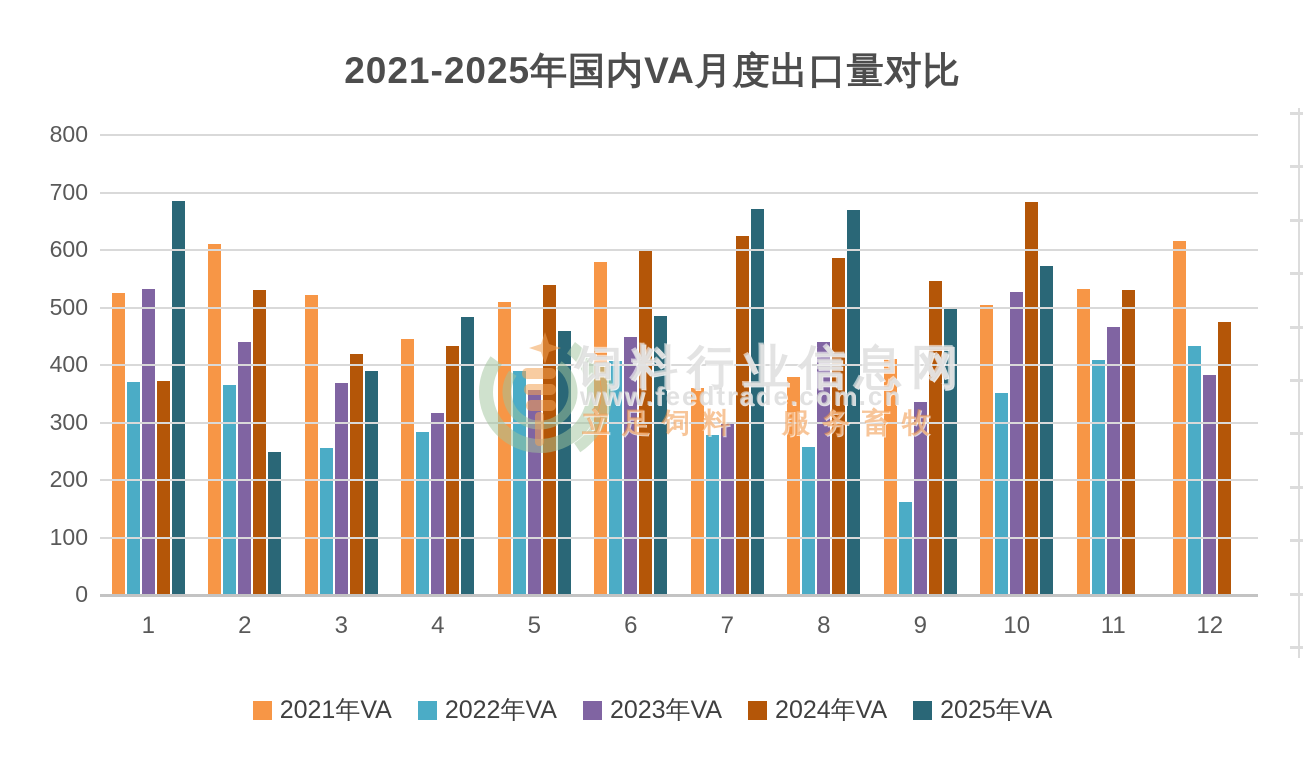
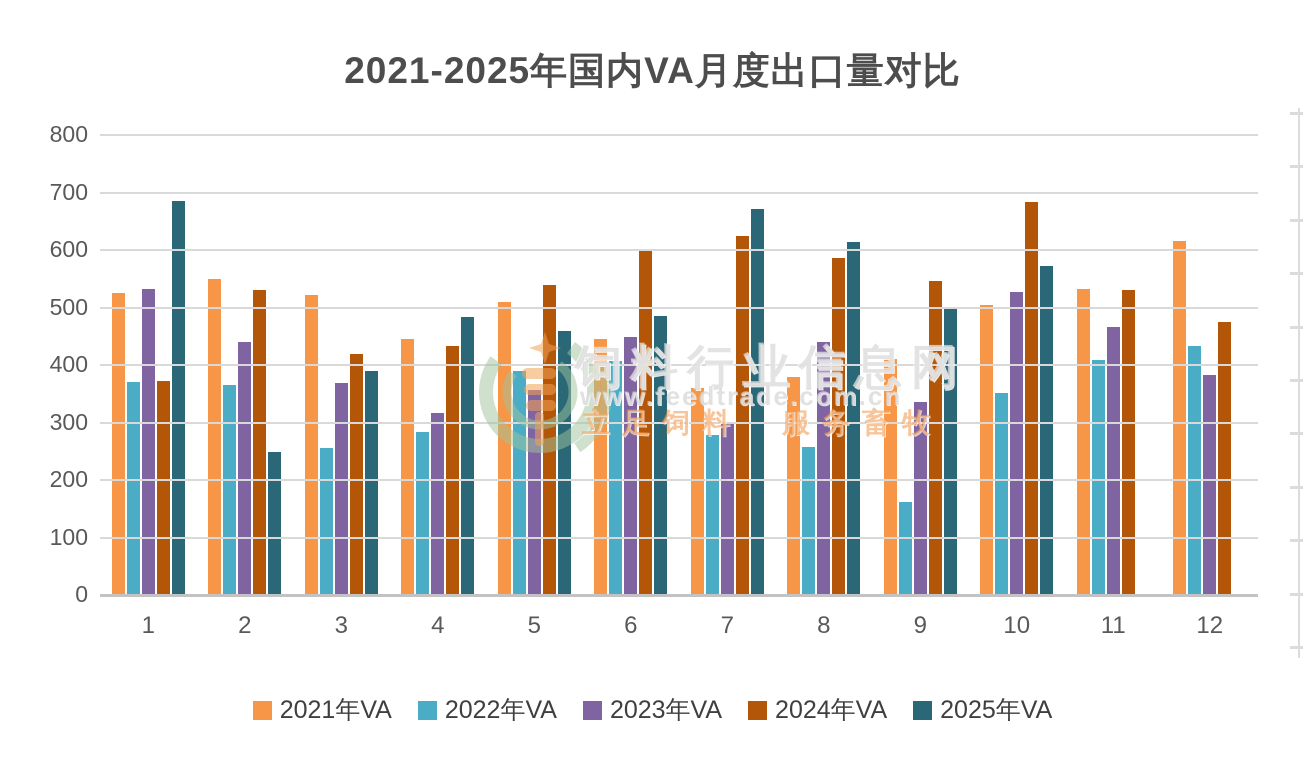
2021年VA/2: 610 -> 550
2021年VA/6: 580 -> 450
2025年VA/8: 670 -> 610
